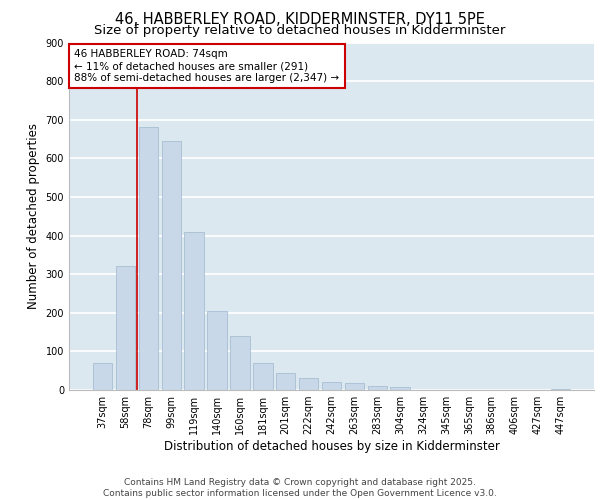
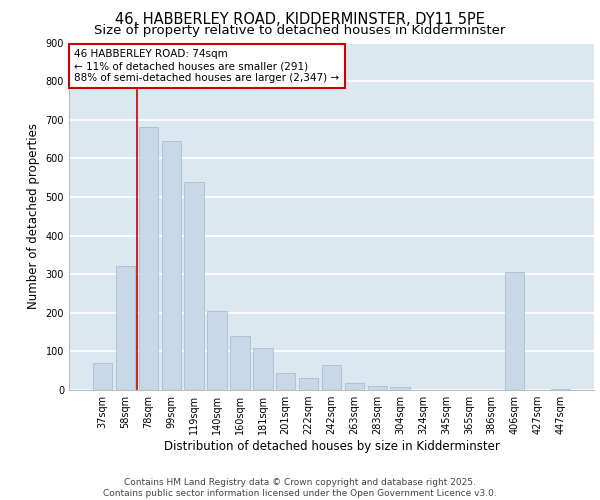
119sqm: 410 -> 540
181sqm: 70 -> 110
242sqm: 22 -> 65
406sqm: 1 -> 305
